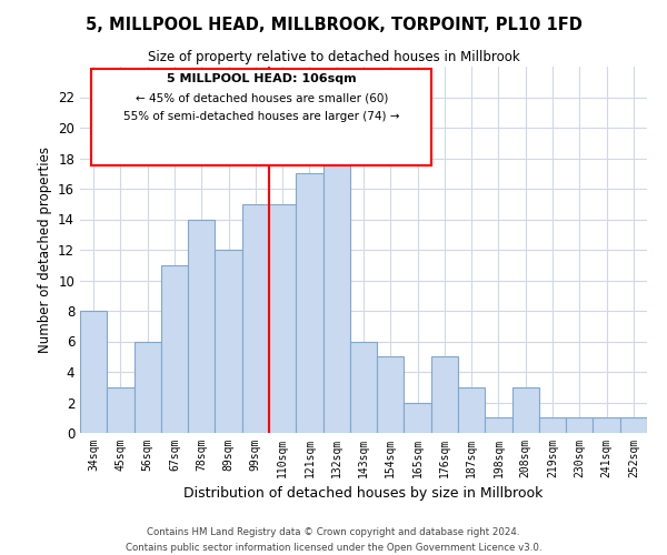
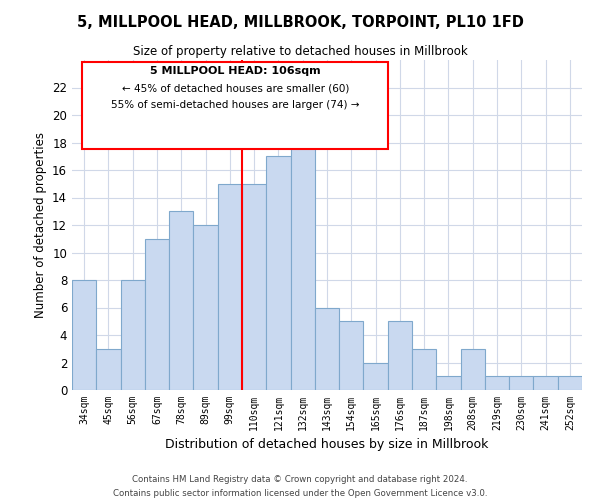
56sqm: 6 -> 8
78sqm: 14 -> 13
